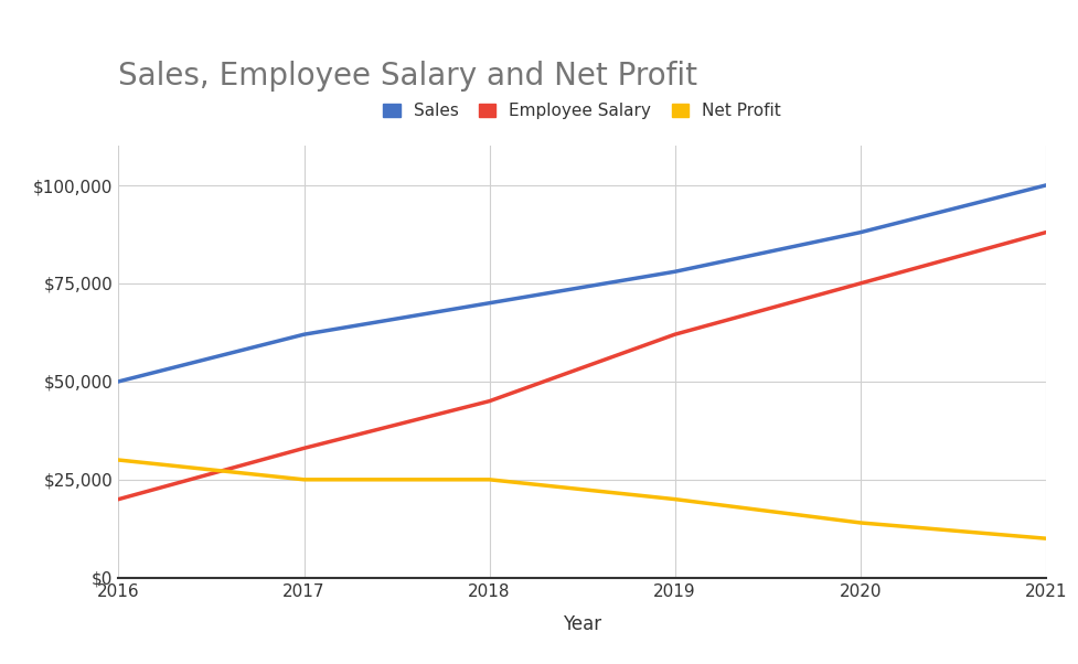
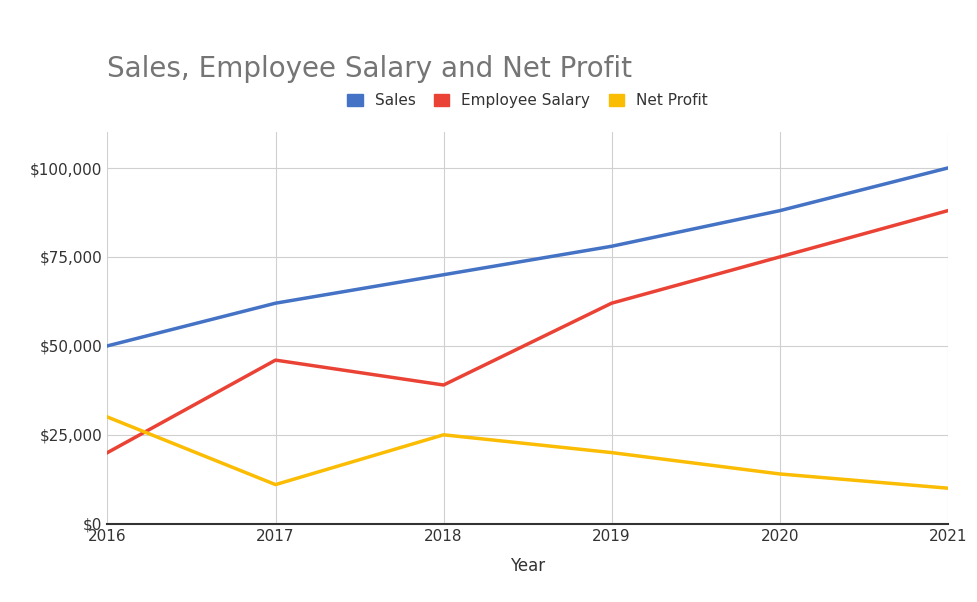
Employee Salary/2017: $33,000 -> $46,000
Net Profit/2017: $25,000 -> $11,000
Employee Salary/2018: $45,000 -> $39,000
